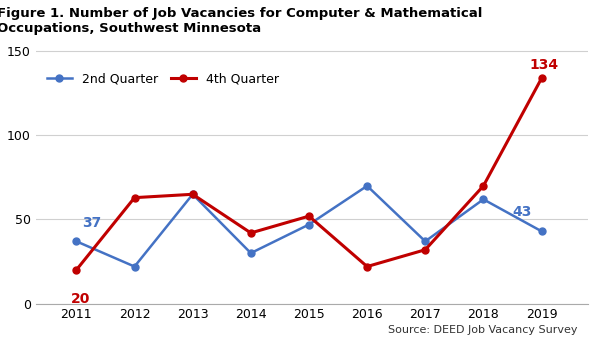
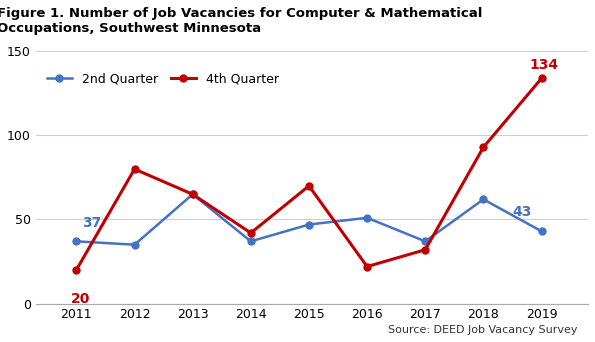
2nd Quarter/2012: 22 -> 35
4th Quarter/2012: 63 -> 80
2nd Quarter/2014: 30 -> 37
4th Quarter/2015: 52 -> 70
2nd Quarter/2016: 70 -> 51
4th Quarter/2018: 70 -> 93
